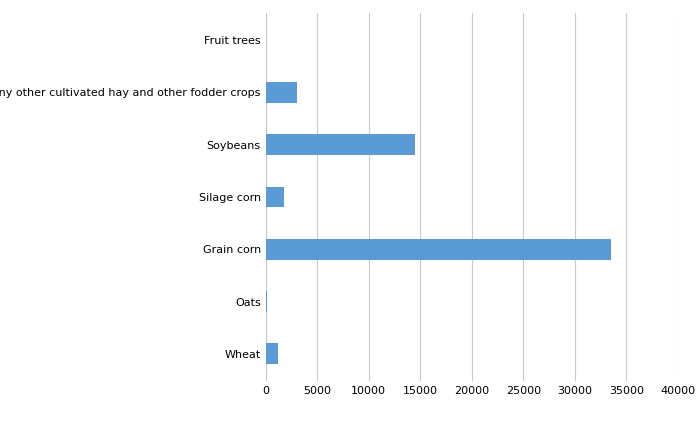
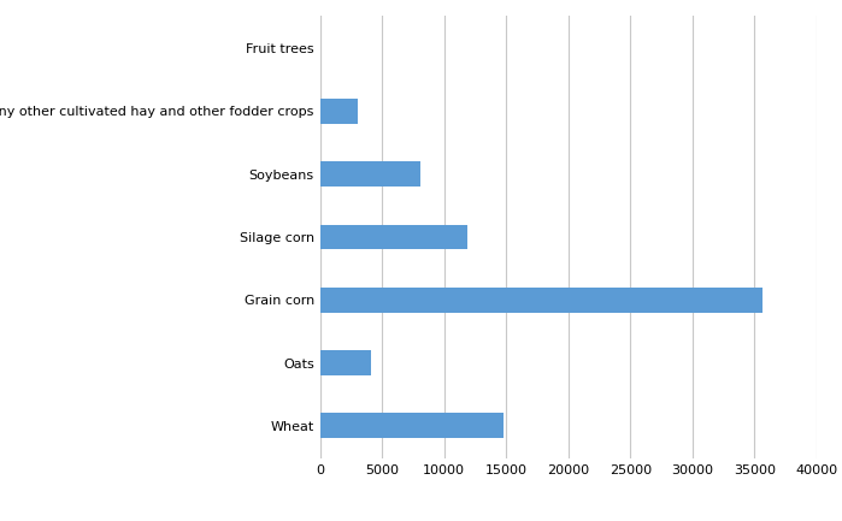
Soybeans: 14500 -> 8100
Silage corn: 1800 -> 11900
Grain corn: 33500 -> 35600
Oats: 200 -> 4100
Wheat: 1200 -> 14800
